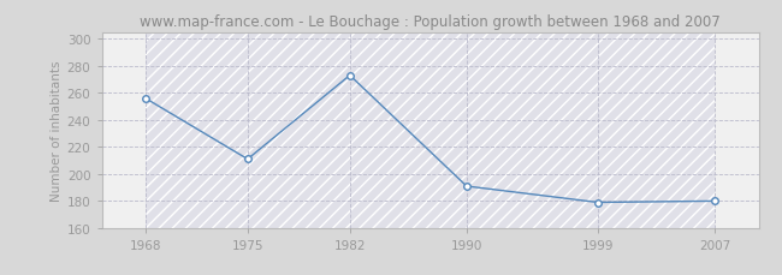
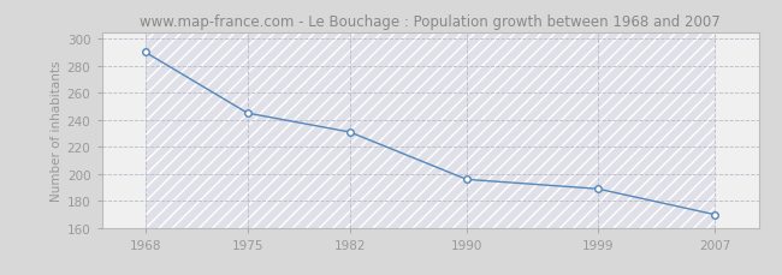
1968: 256 -> 290
1975: 211 -> 245
1982: 273 -> 231
1990: 191 -> 196
1999: 179 -> 189
2007: 180 -> 170
